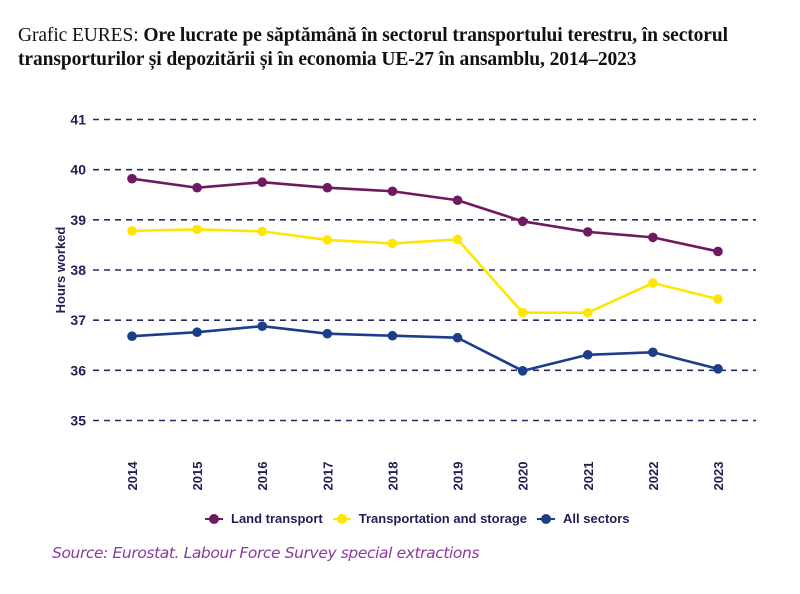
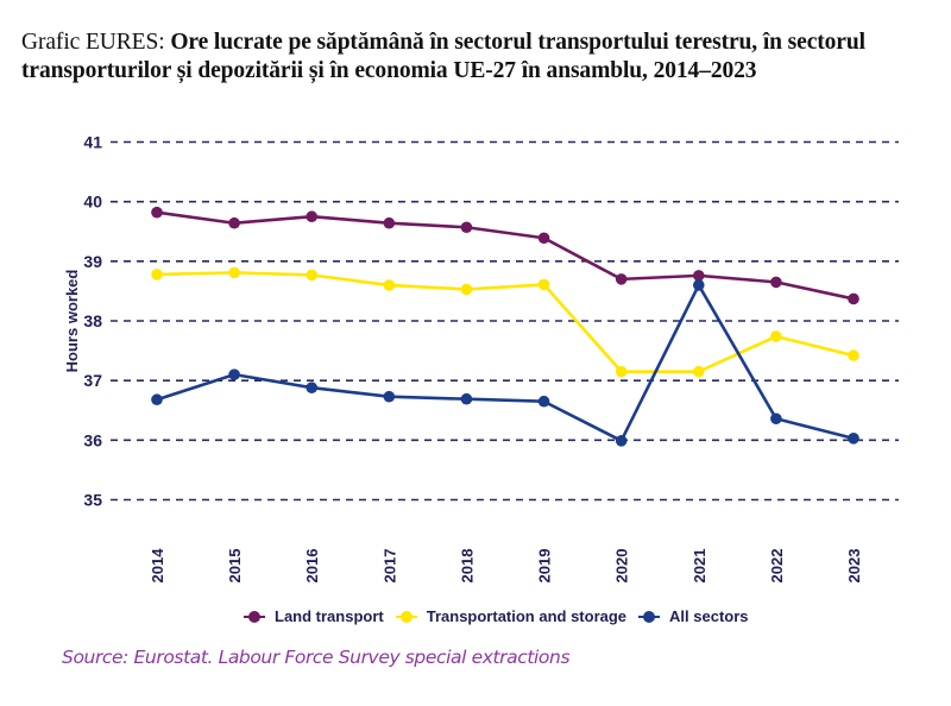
All sectors/2015: 36.8 -> 37.1
Land transport/2020: 39.0 -> 38.7
All sectors/2021: 36.3 -> 38.6
